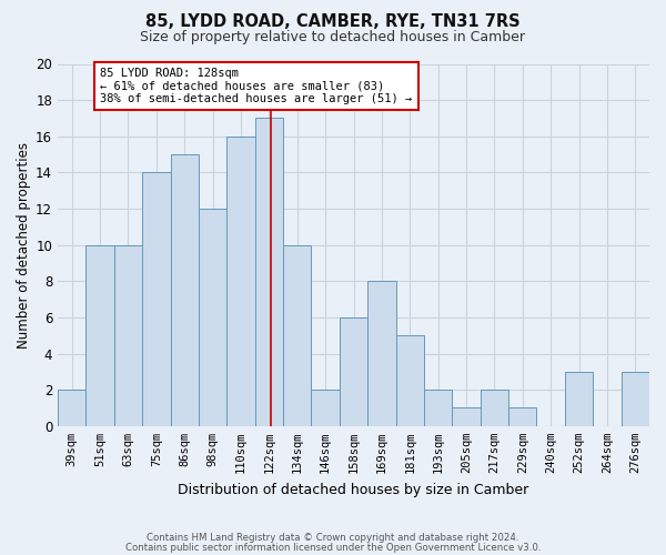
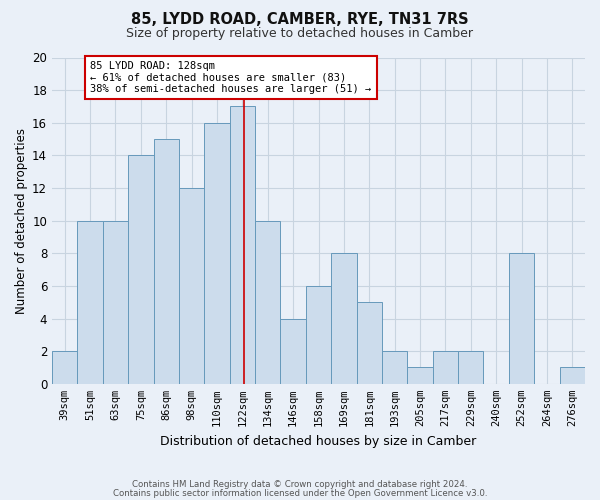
146sqm: 2 -> 4
229sqm: 1 -> 2
252sqm: 3 -> 8
276sqm: 3 -> 1
